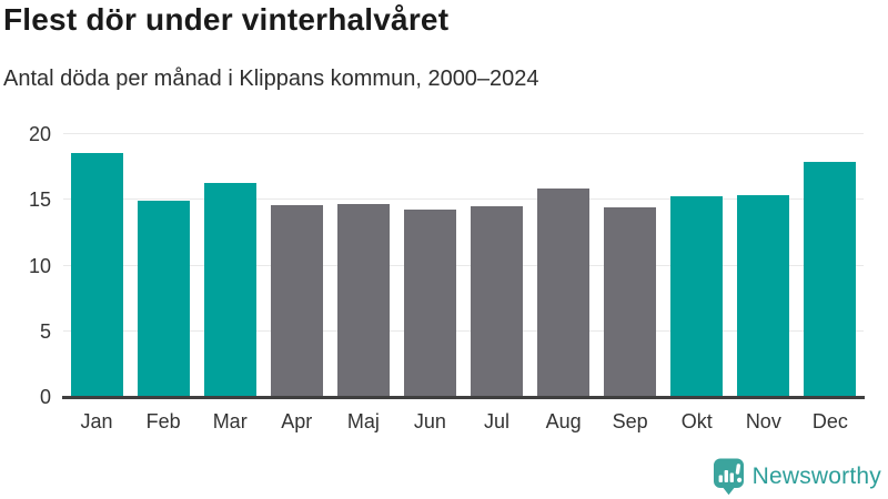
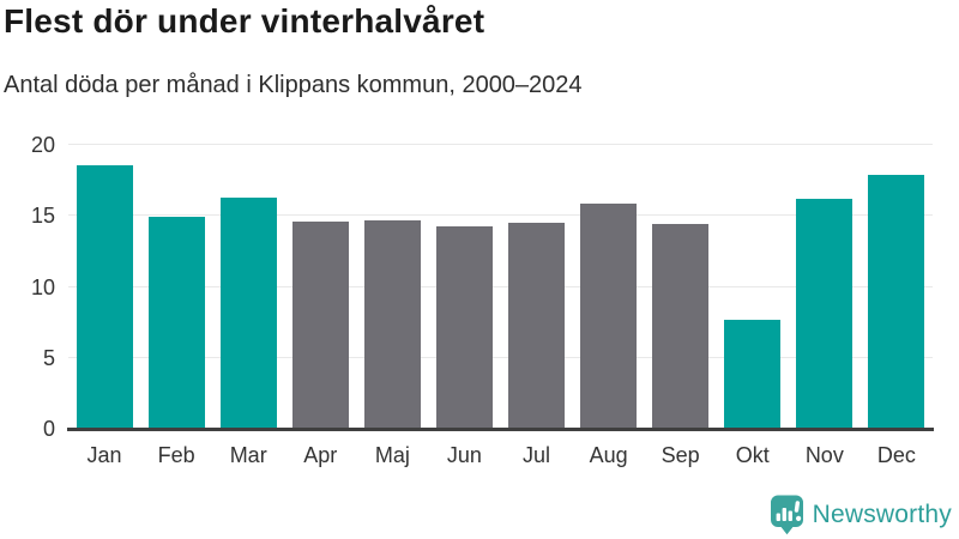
Okt: 15.3 -> 7.7
Nov: 15.4 -> 16.2
